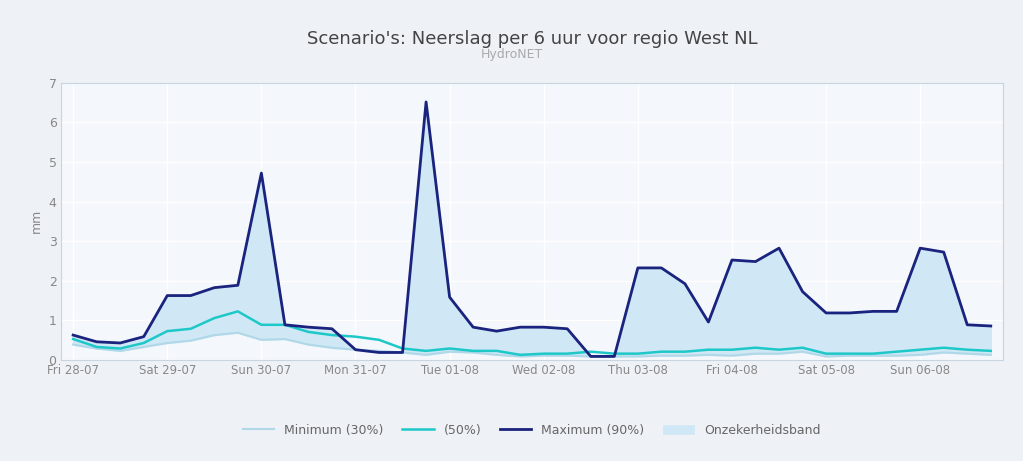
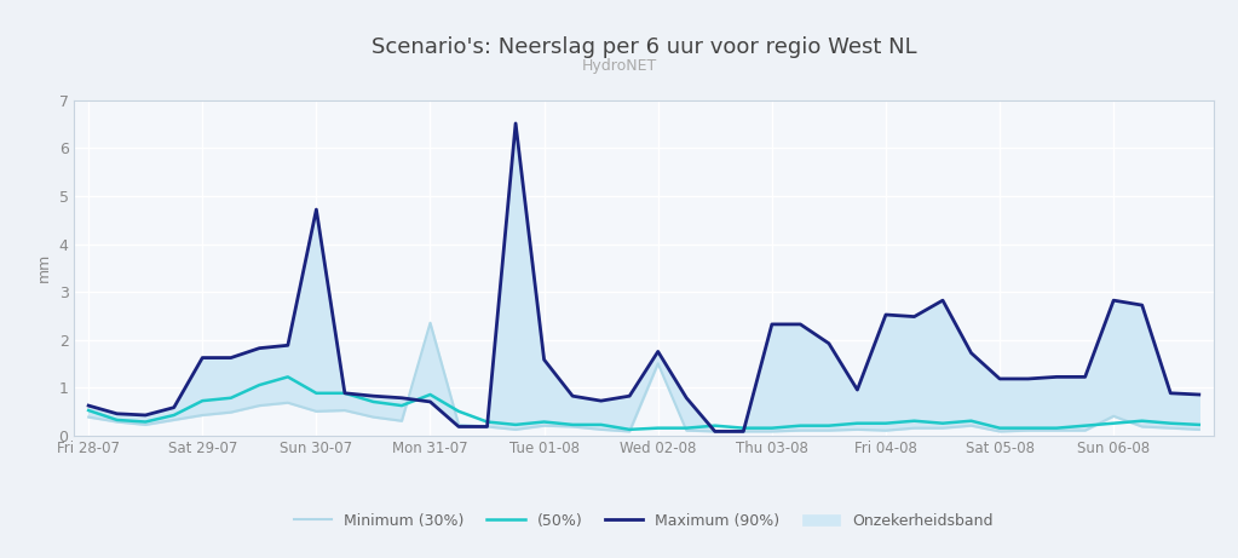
Minimum (30%)/Mon 31-07: 0.25 -> 2.35
(50%)/Mon 31-07: 0.58 -> 0.85
Maximum (90%)/Mon 31-07: 0.25 -> 0.70
Minimum (30%)/Wed 02-08: 0.10 -> 1.50
Maximum (90%)/Wed 02-08: 0.82 -> 1.75
Minimum (30%)/Sun 06-08: 0.12 -> 0.40
